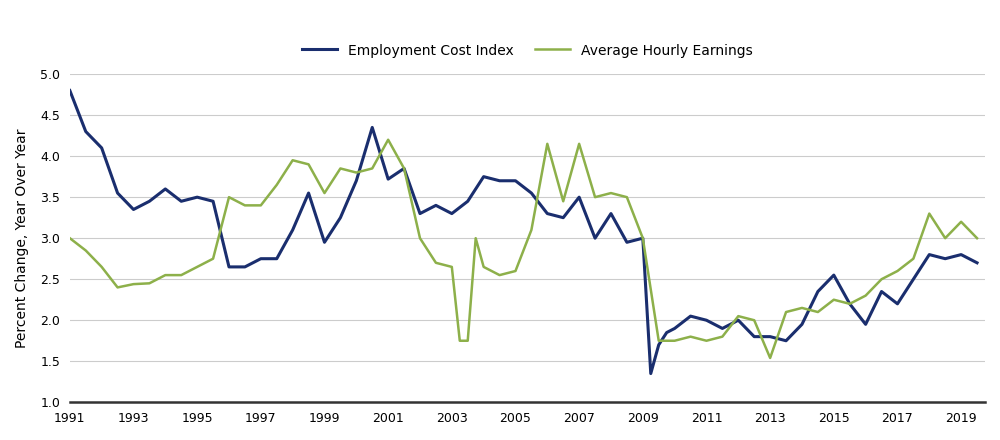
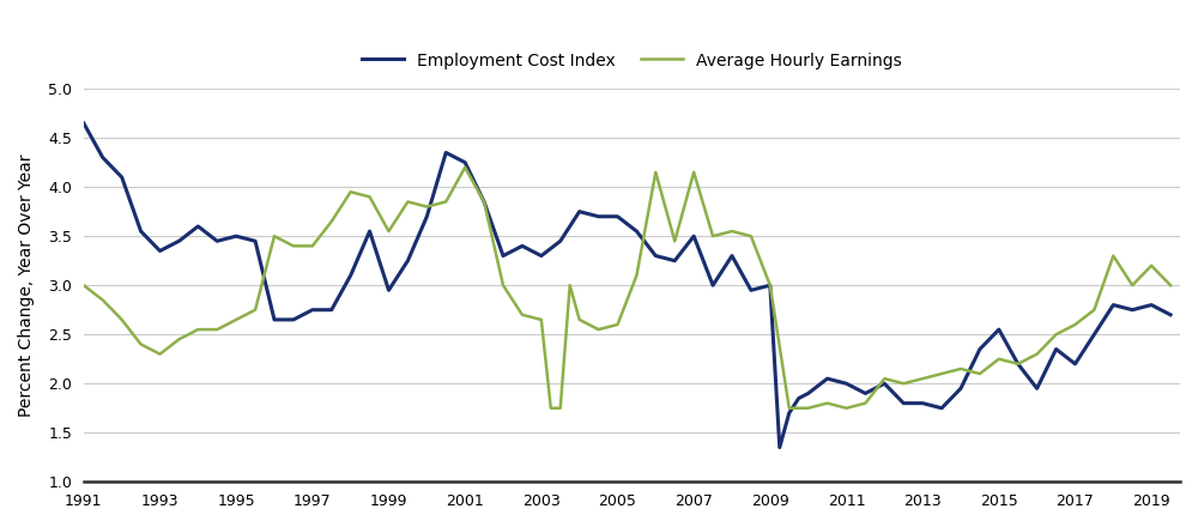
Employment Cost Index/1991: 4.80 -> 4.65
Average Hourly Earnings/1993: 2.44 -> 2.30
Employment Cost Index/2001: 3.72 -> 4.25
Average Hourly Earnings/2013: 1.54 -> 2.05
